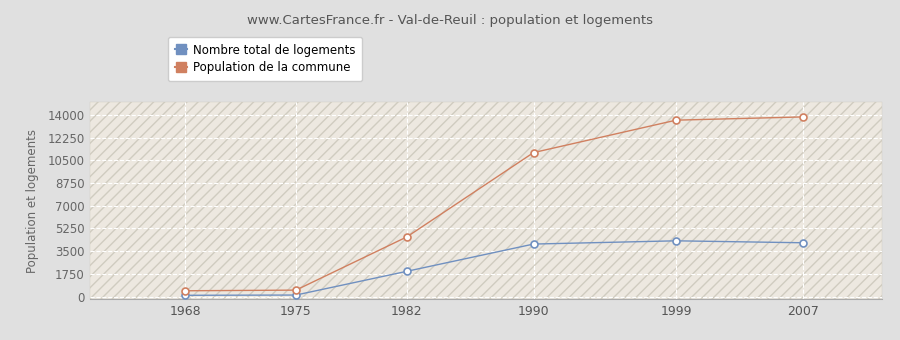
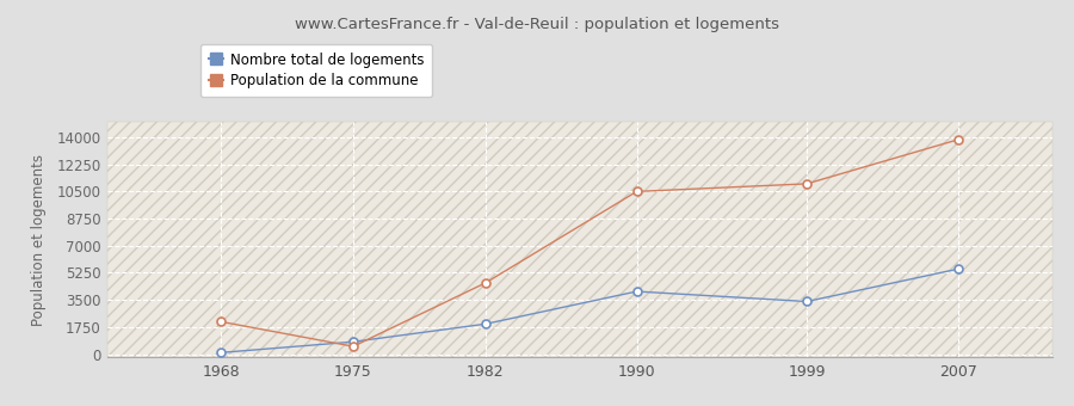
Population de la commune/1968: 400 -> 2100
Nombre total de logements/1975: 100 -> 800
Population de la commune/1990: 11100 -> 10500
Nombre total de logements/1999: 4300 -> 3400
Population de la commune/1999: 13600 -> 11000
Nombre total de logements/2007: 4200 -> 5500
